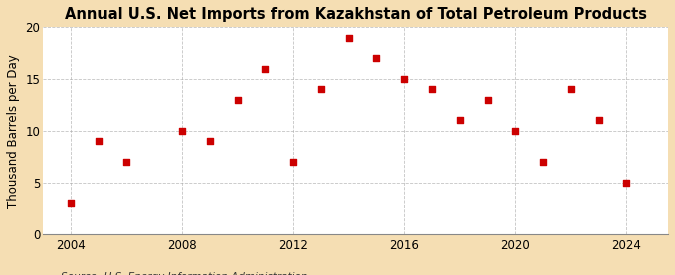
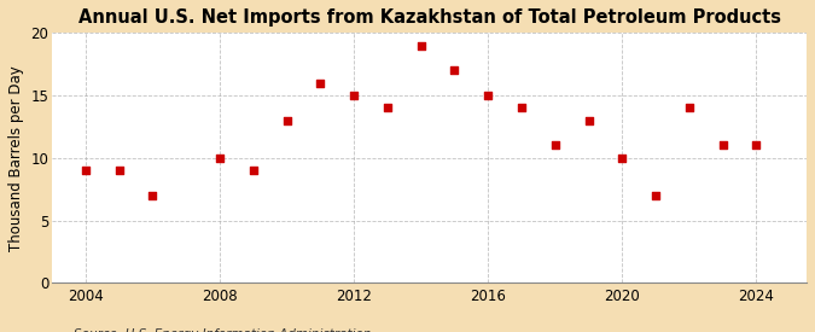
2004: 3 -> 9
2012: 7 -> 15
2024: 5 -> 11
